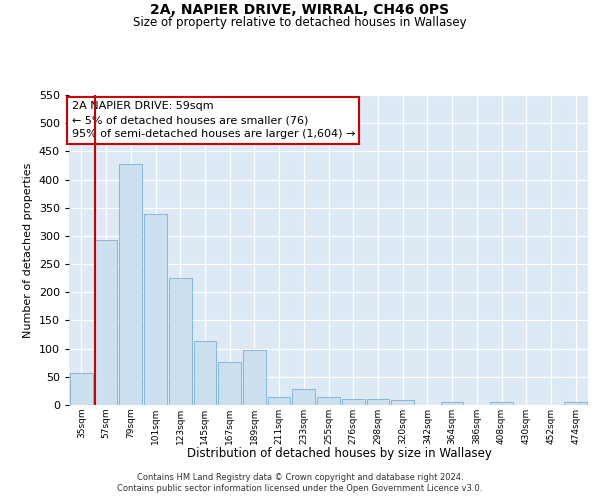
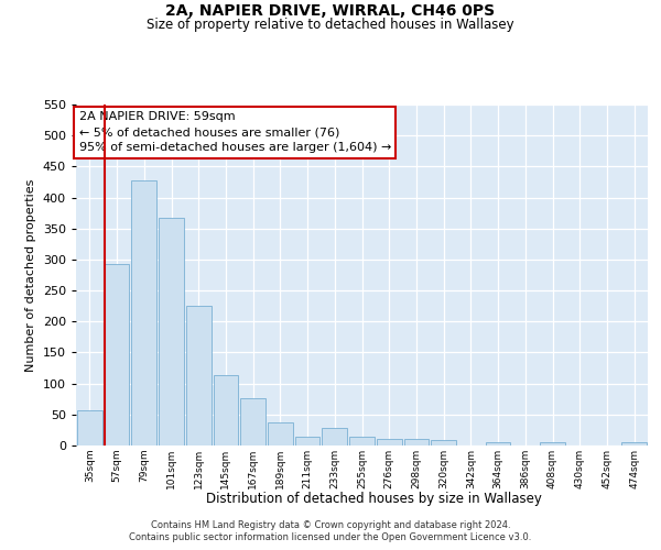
101sqm: 338 -> 368
189sqm: 98 -> 38
